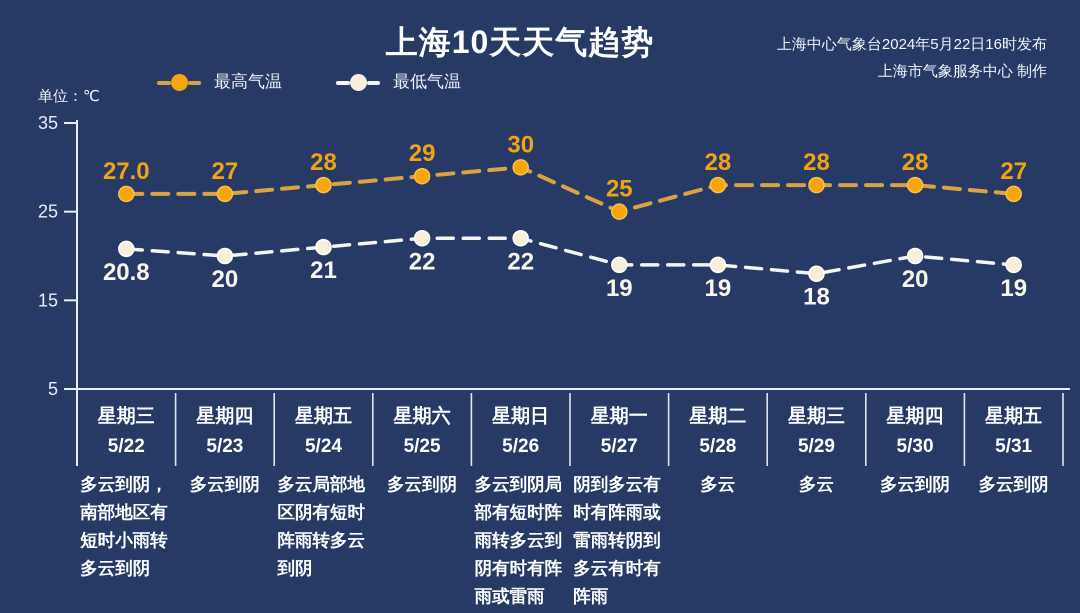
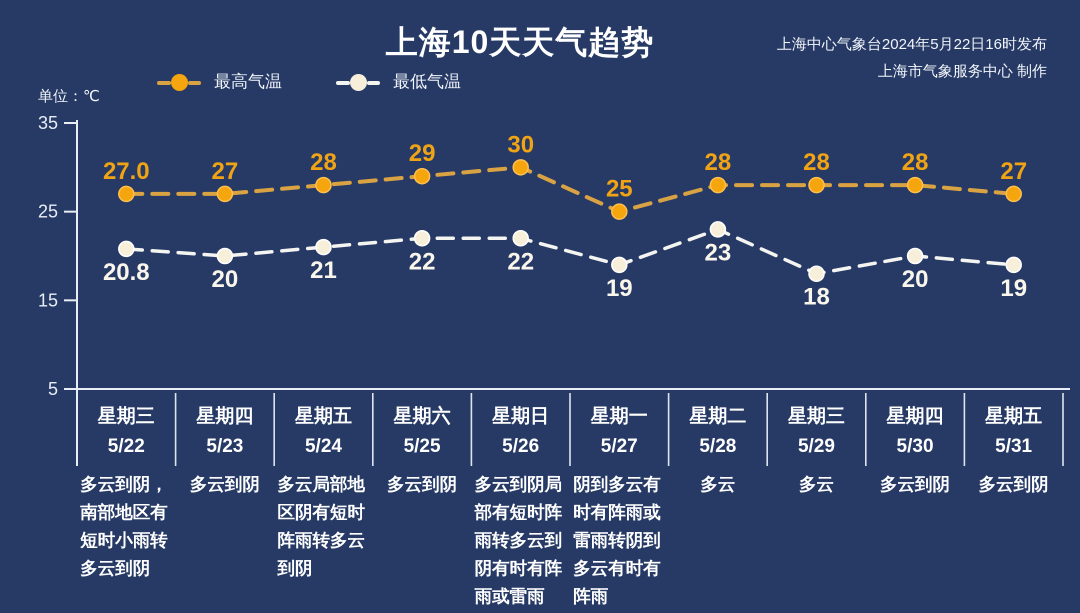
最低气温/5/28: 19 -> 23
